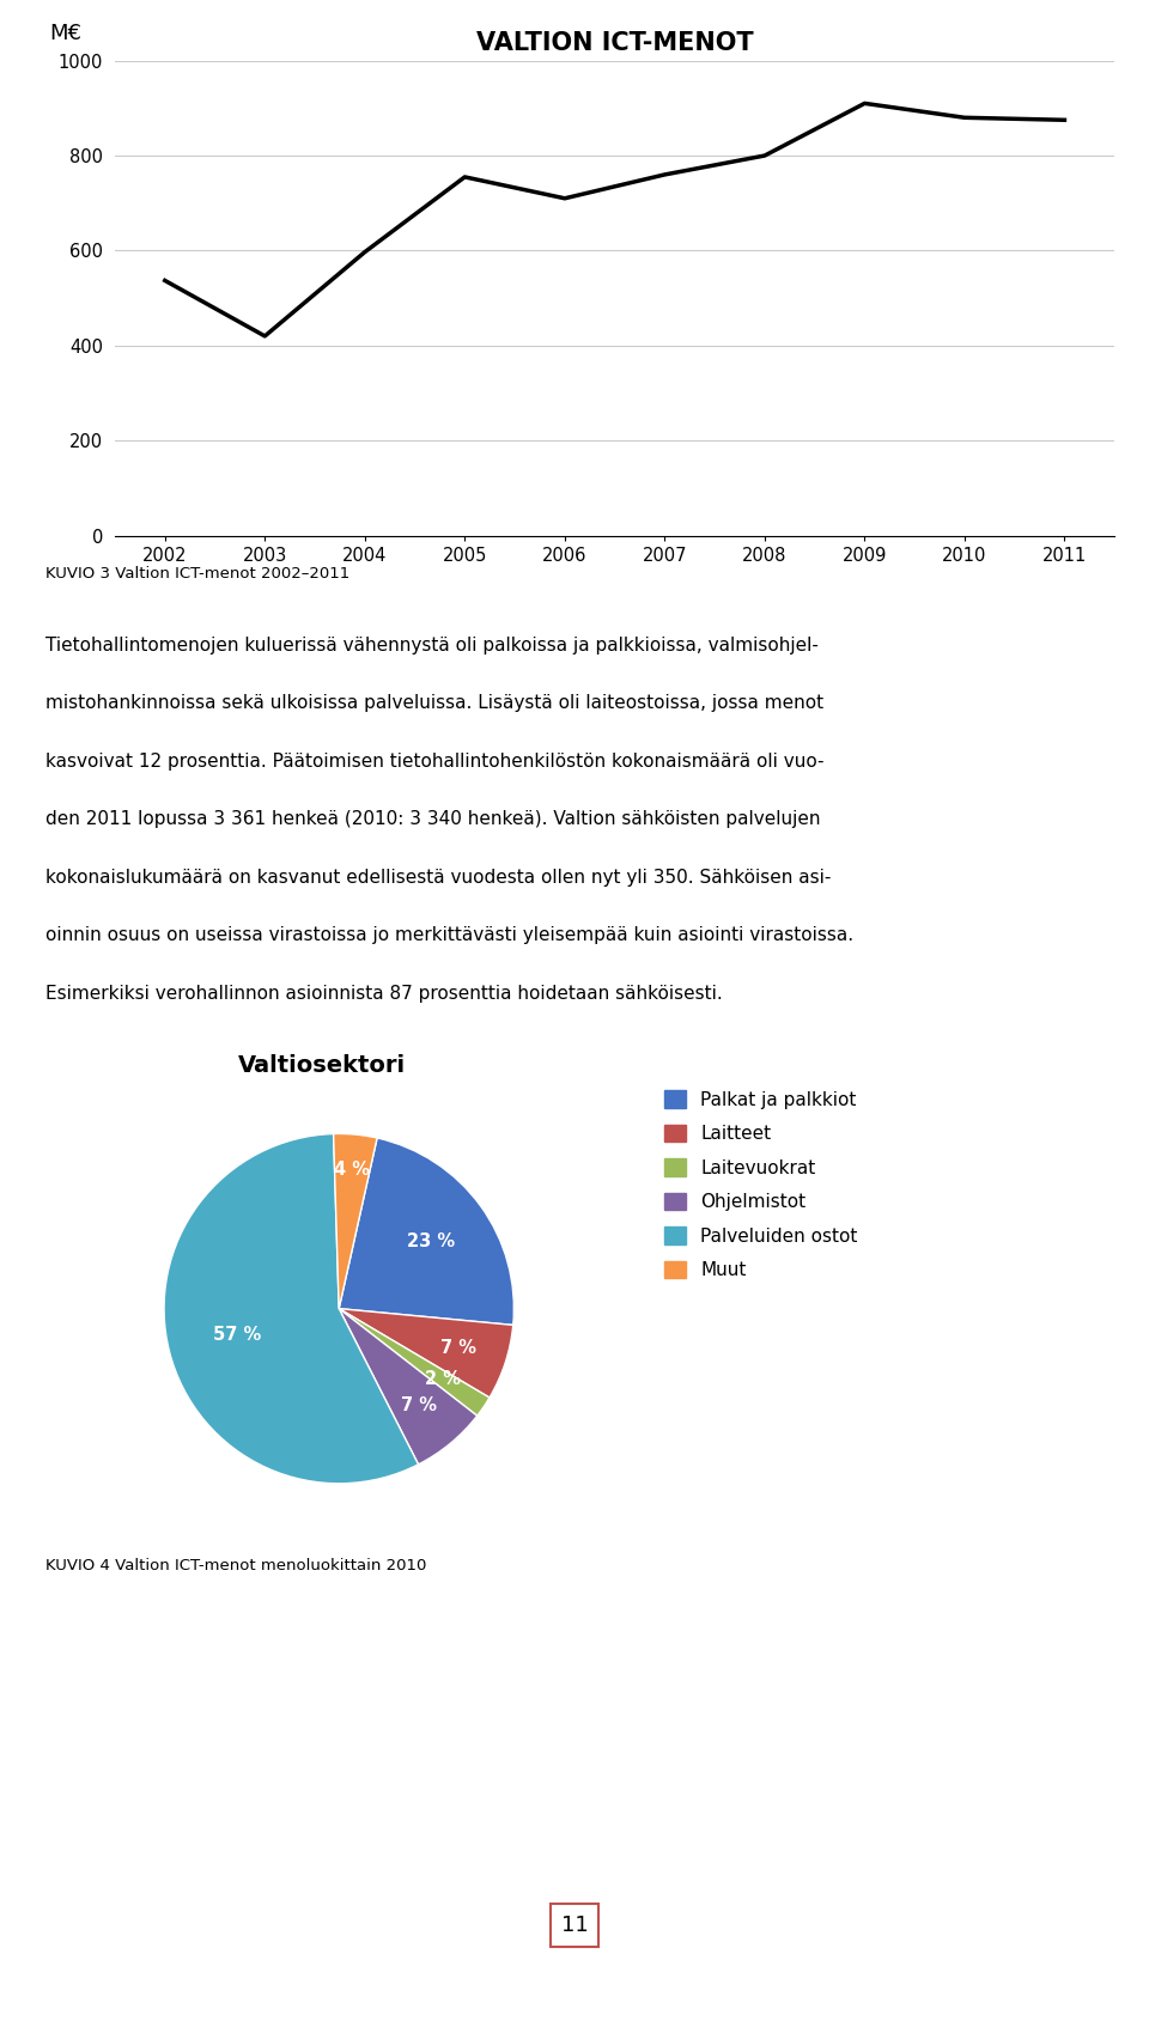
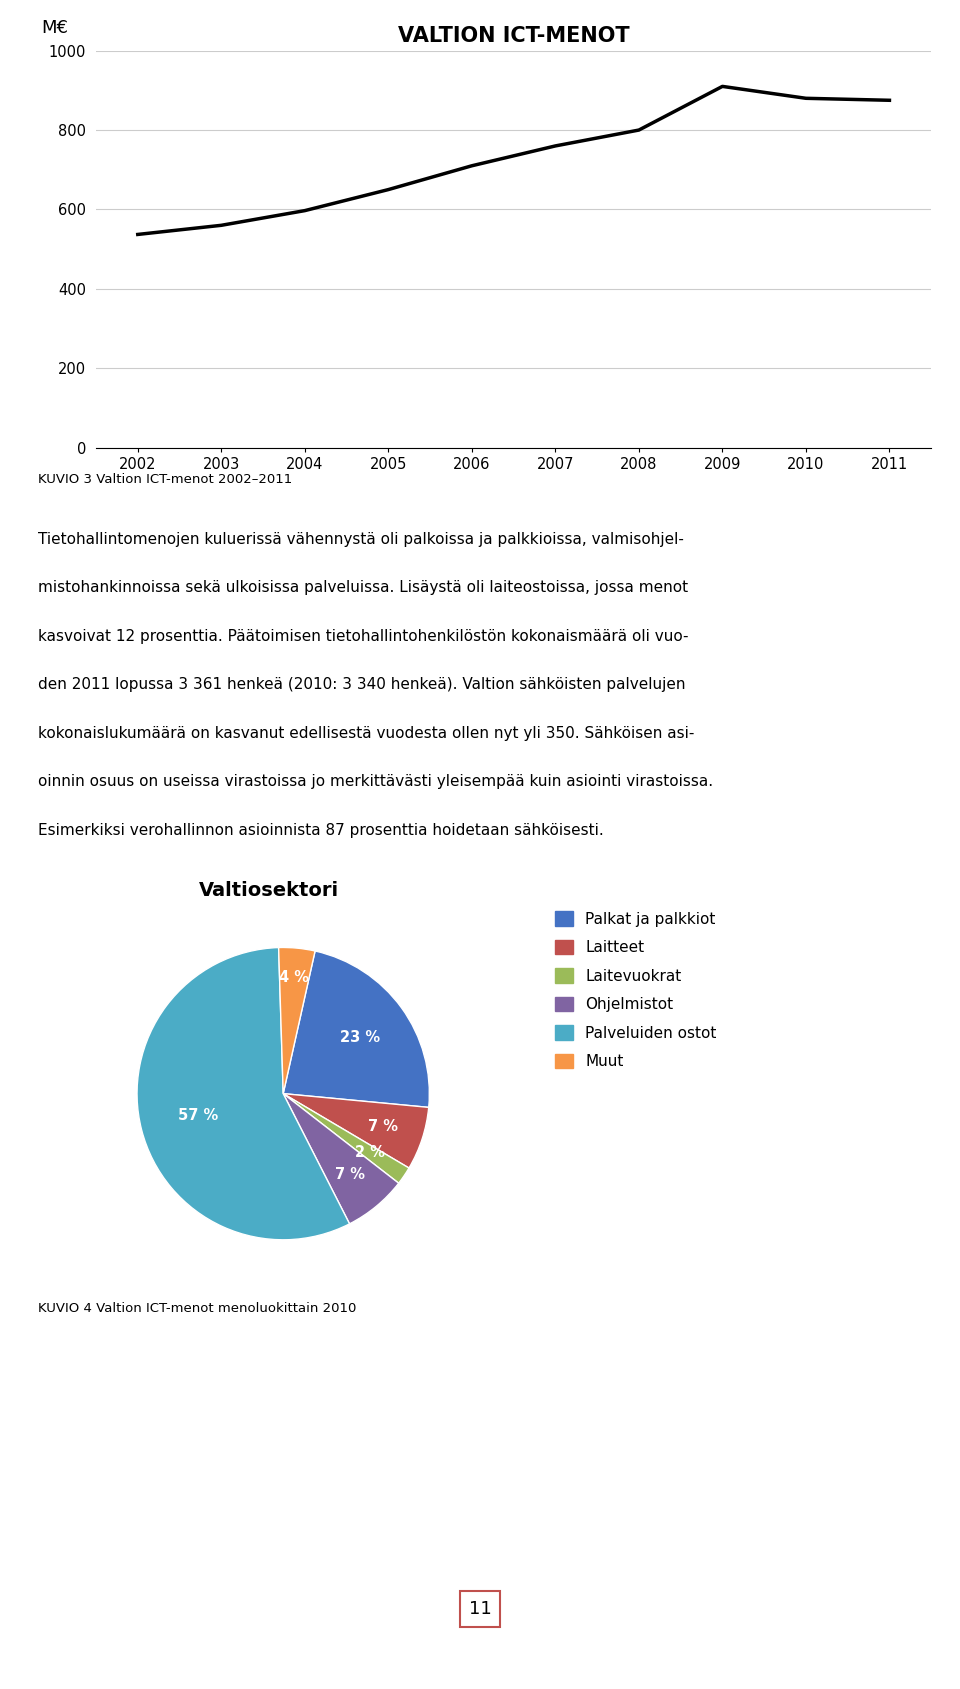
2003: 420 -> 560
2005: 755 -> 650
